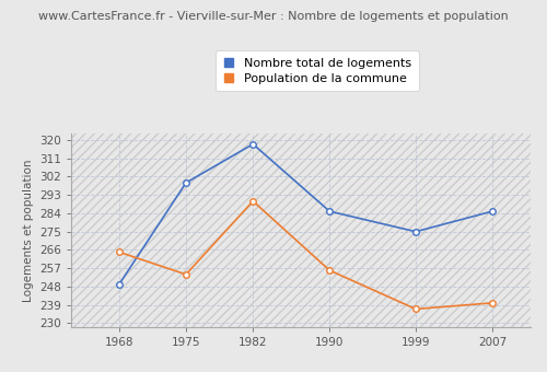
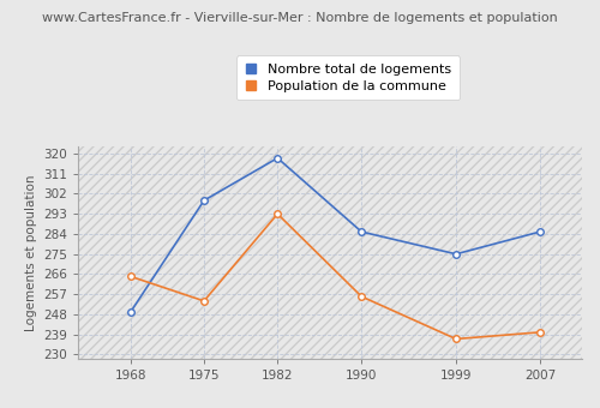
Population de la commune/1982: 290 -> 293
